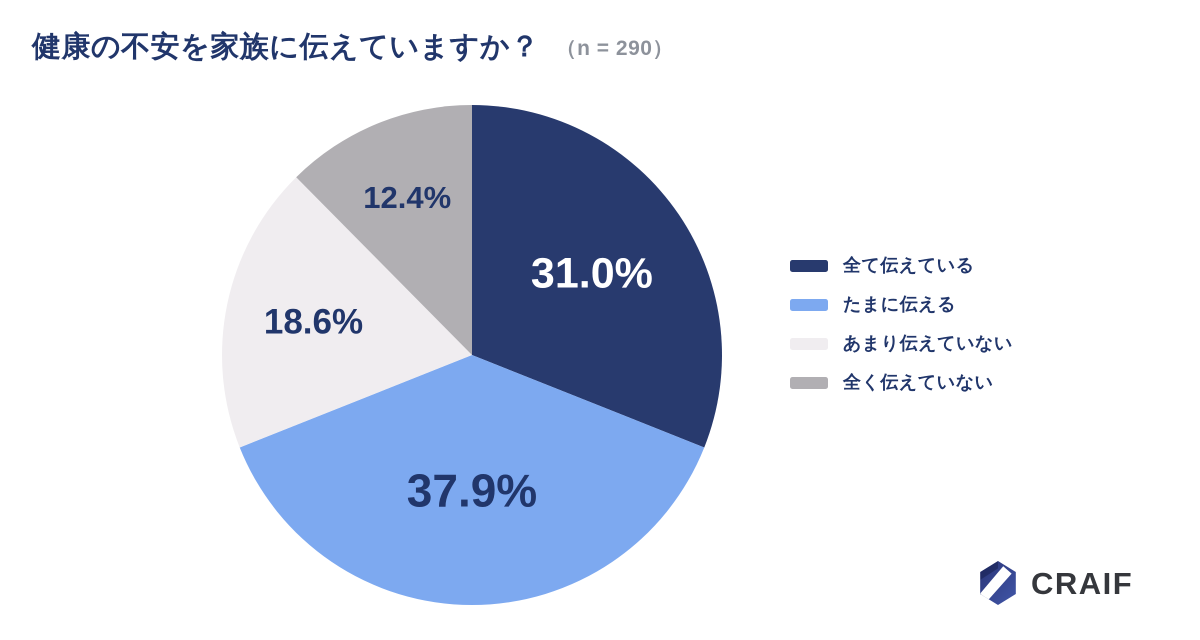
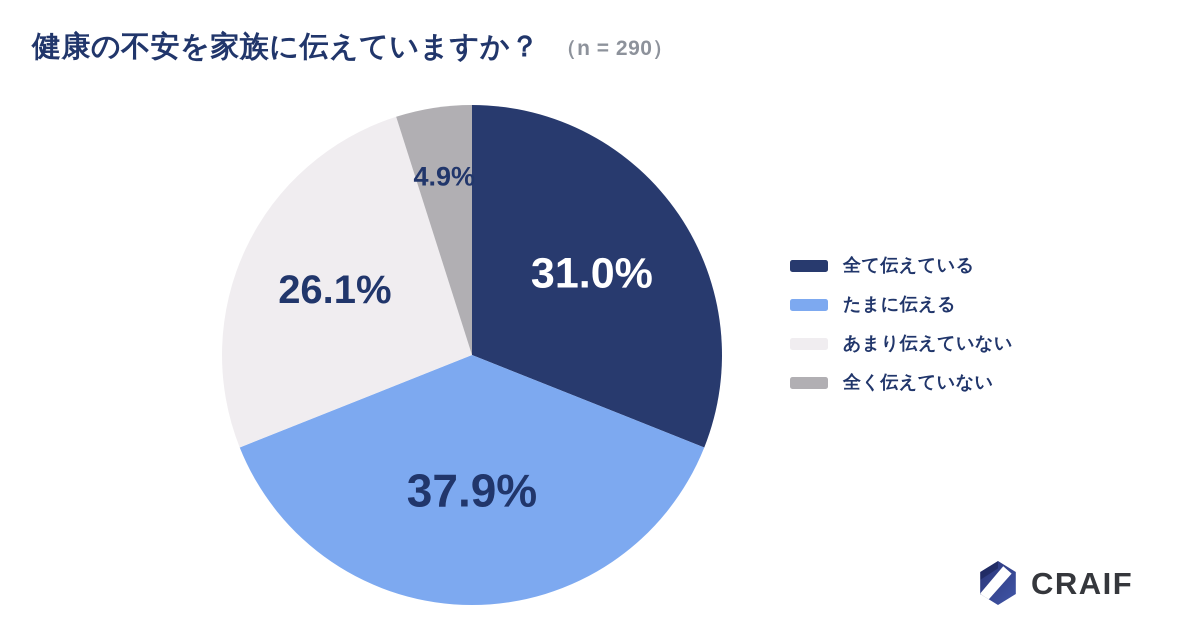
あまり伝えていない: 18.6% -> 26.1%
全く伝えていない: 12.4% -> 4.9%
